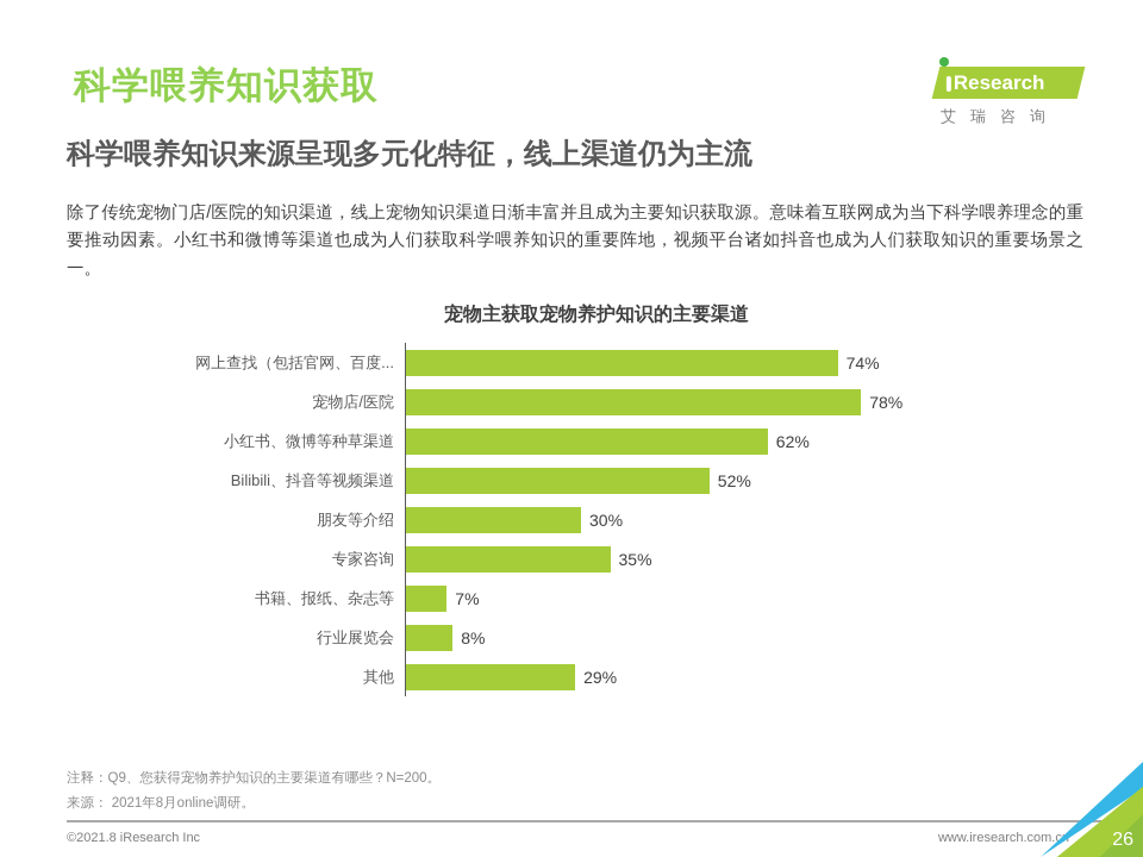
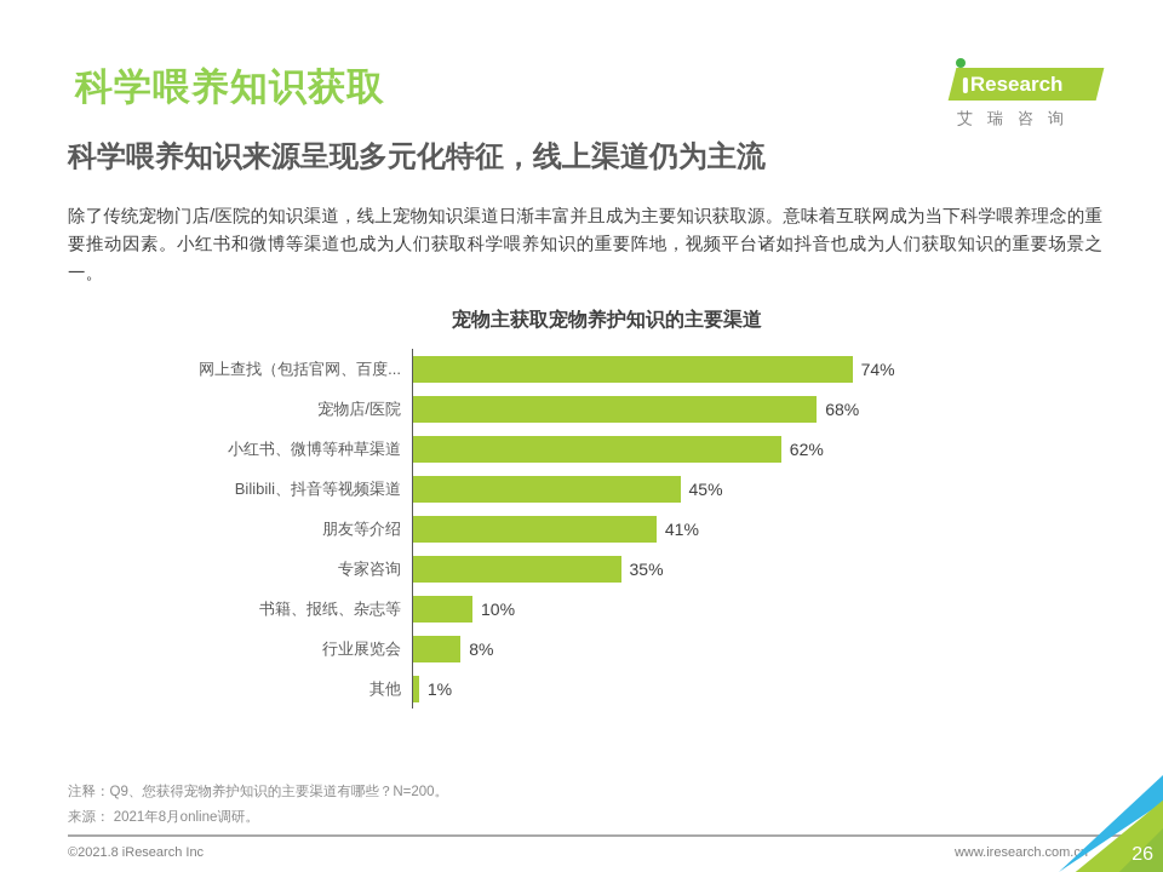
宠物店/医院: 78% -> 68%
Bilibili、抖音等视频渠道: 52% -> 45%
朋友等介绍: 30% -> 41%
书籍、报纸、杂志等: 7% -> 10%
其他: 29% -> 1%
